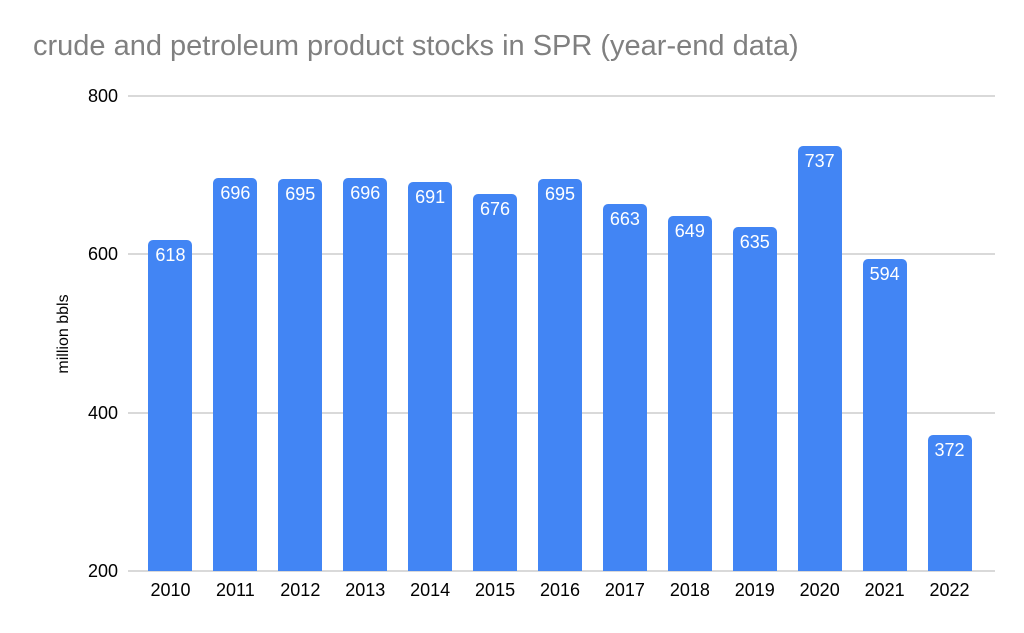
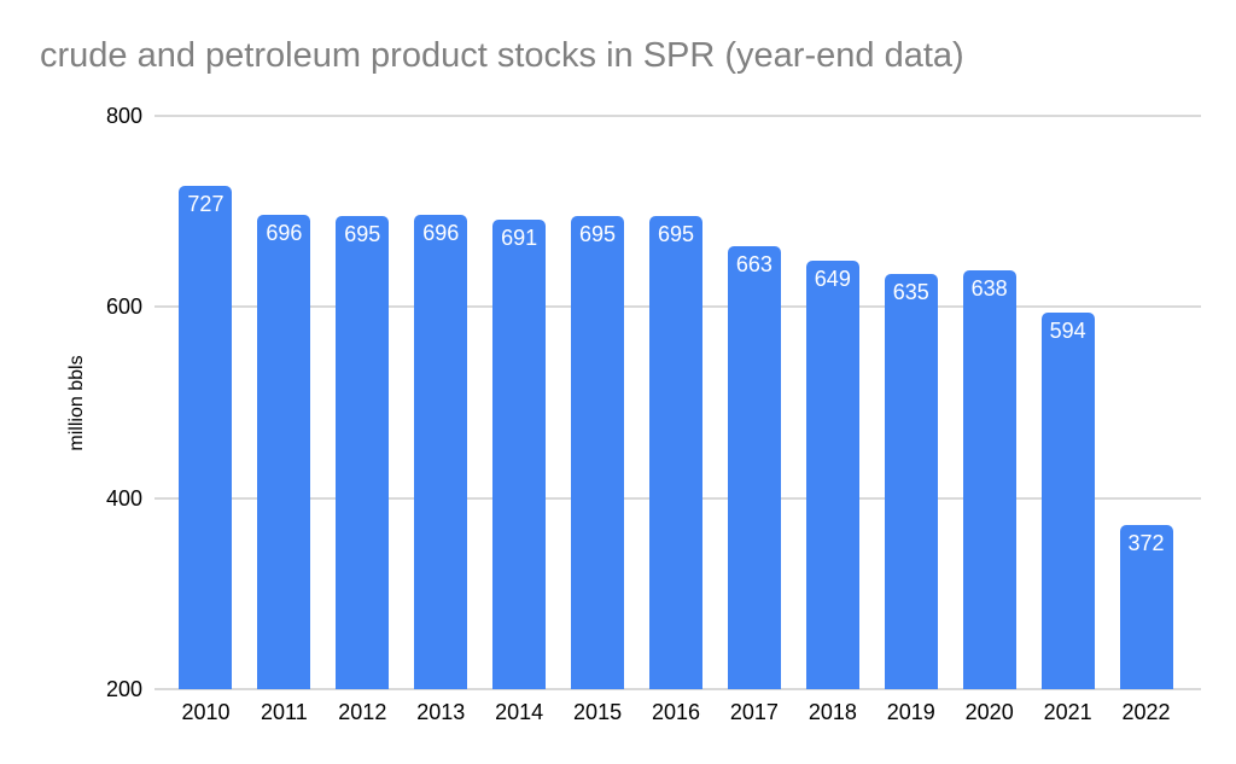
2010: 618 -> 727
2015: 676 -> 695
2020: 737 -> 638
